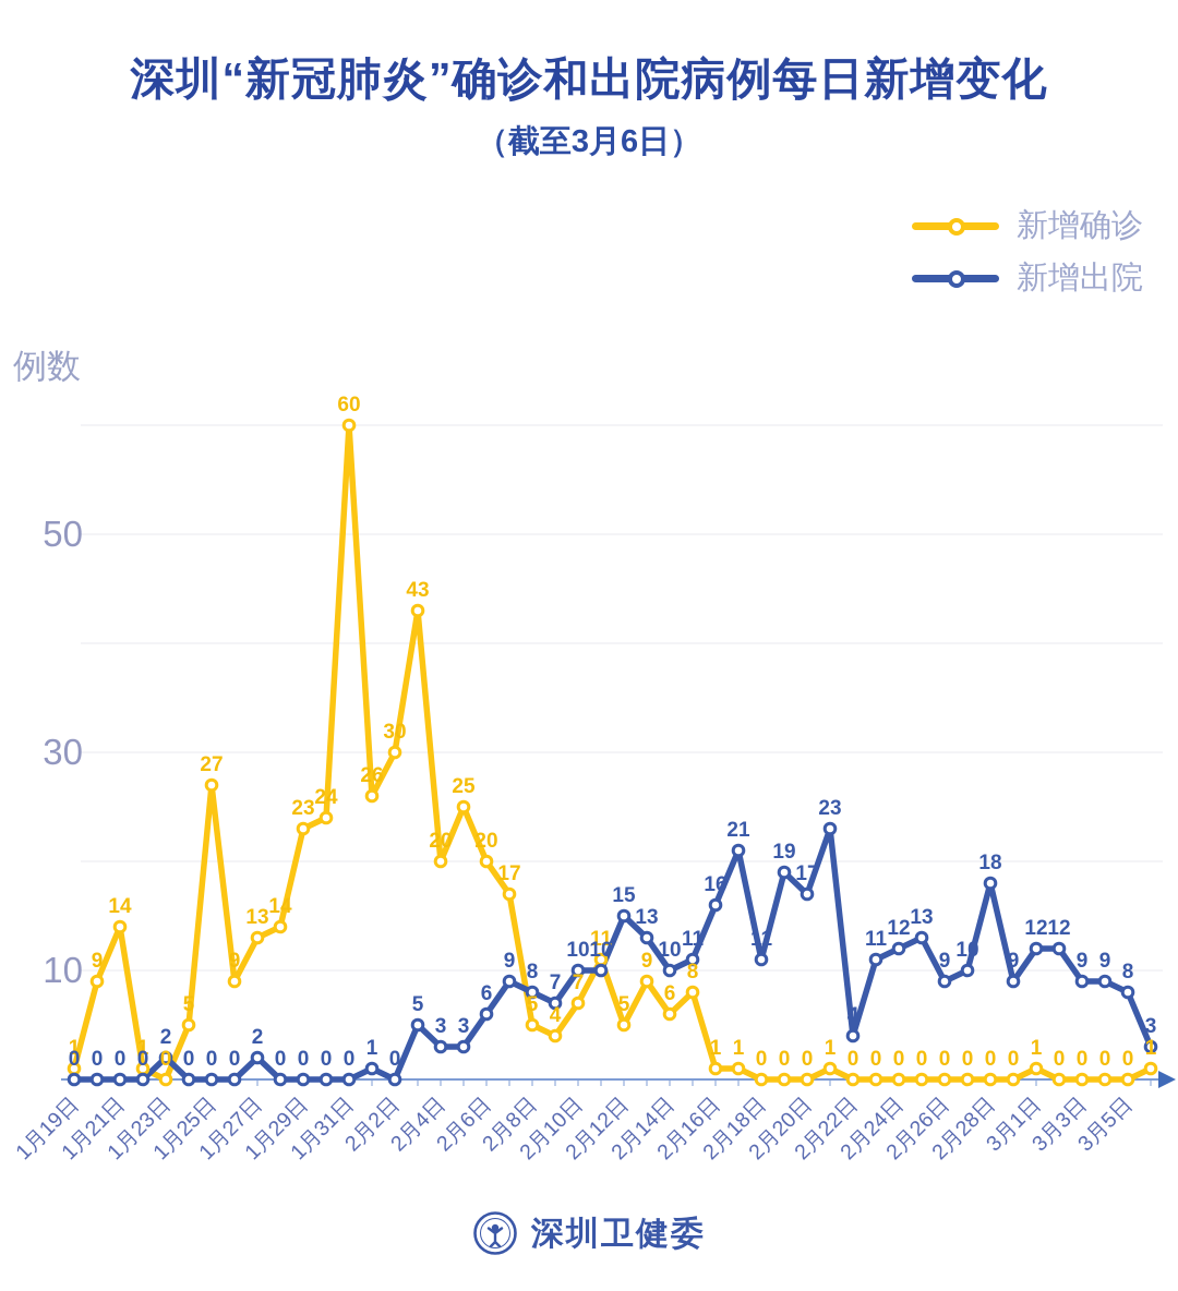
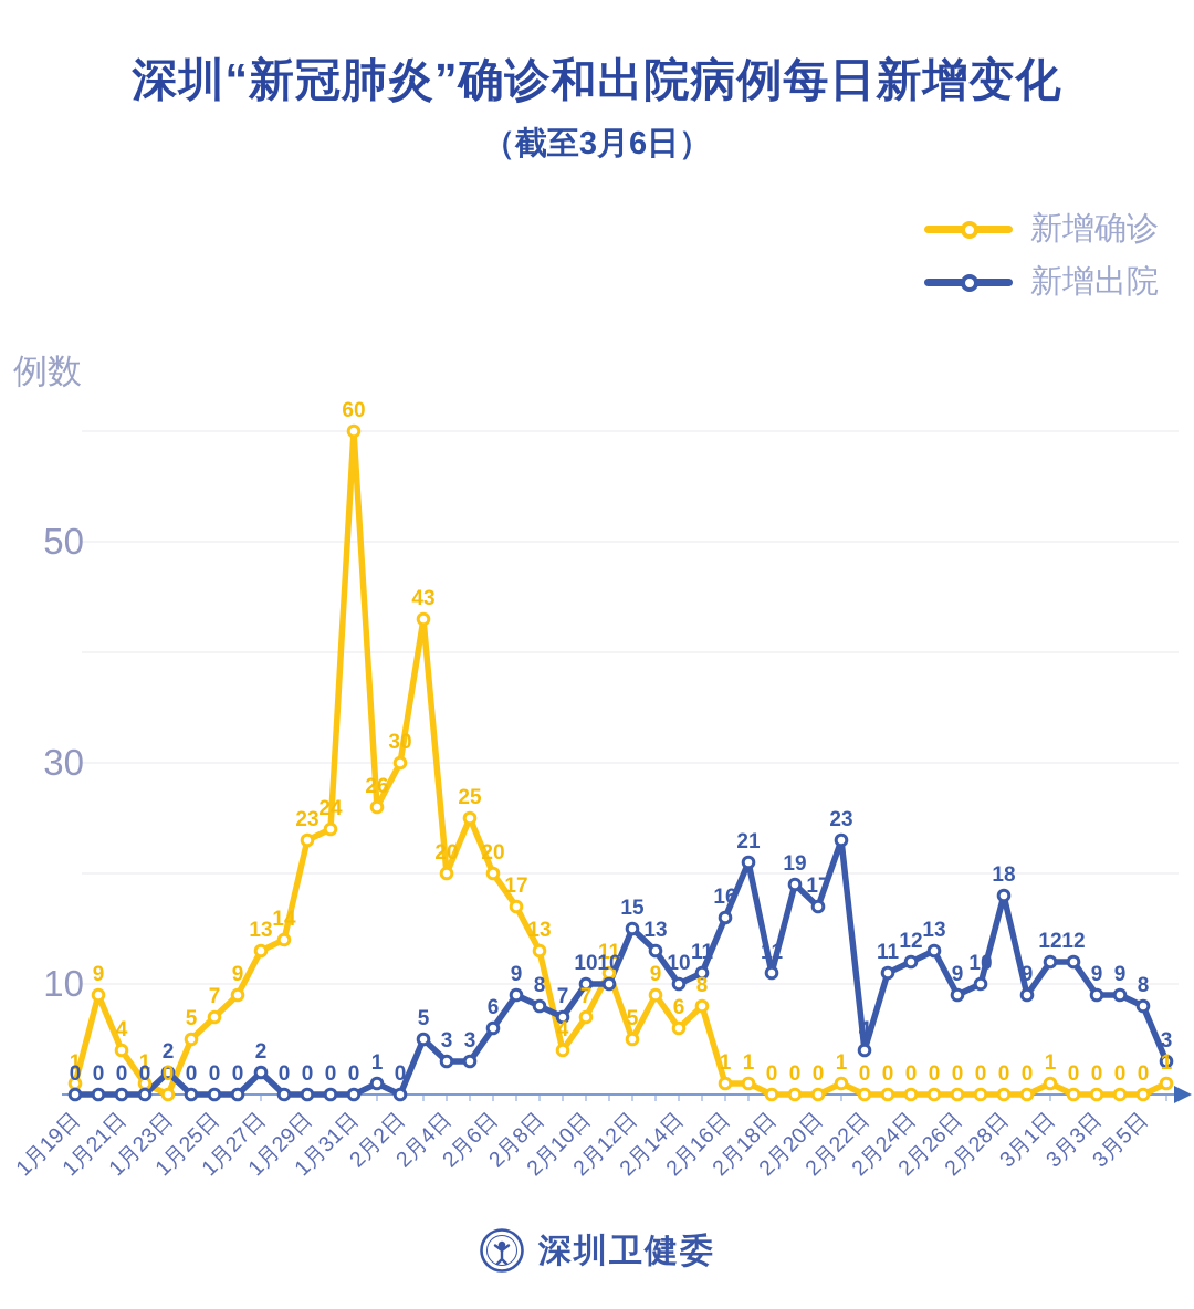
新增确诊/1月21日: 14 -> 4
新增确诊/1月25日: 27 -> 7
新增确诊/2月8日: 5 -> 13
